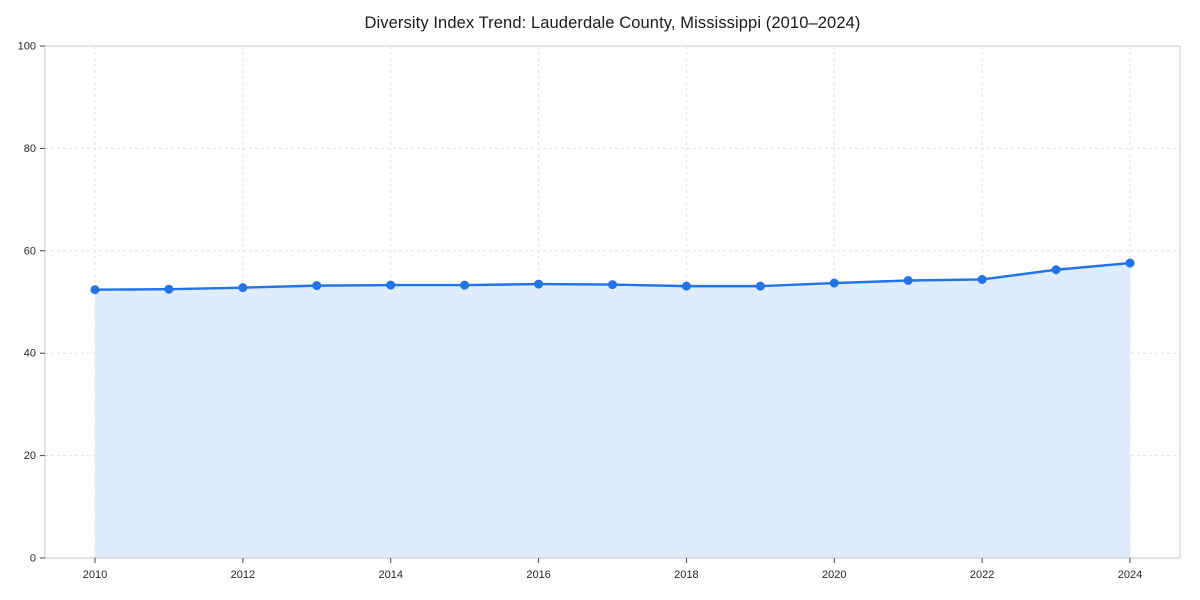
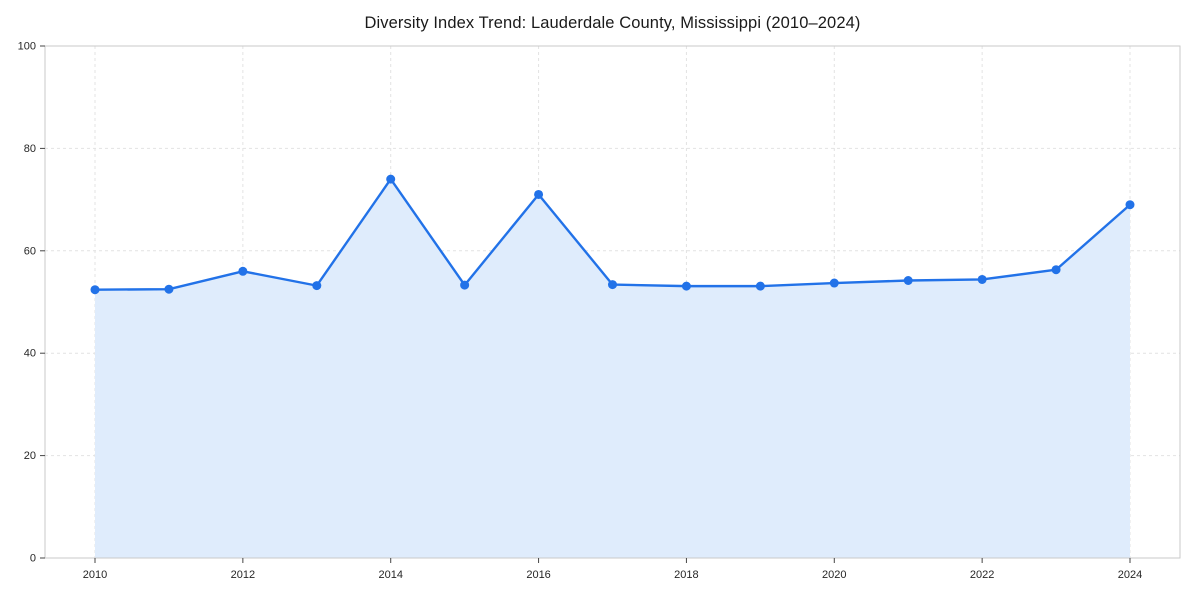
2012: 53 -> 56
2014: 53 -> 74
2016: 54 -> 71
2024: 58 -> 69
